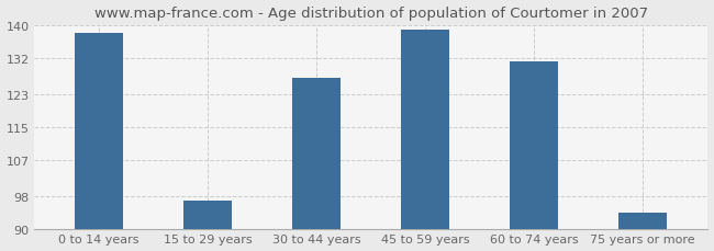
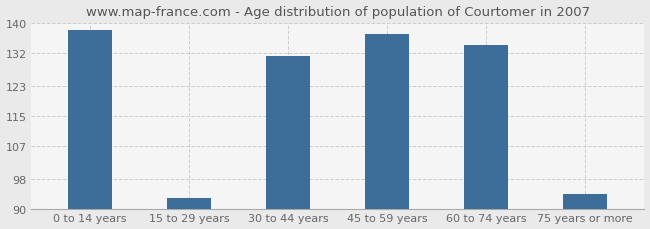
15 to 29 years: 97 -> 93
30 to 44 years: 127 -> 131
45 to 59 years: 139 -> 137
60 to 74 years: 131 -> 134
